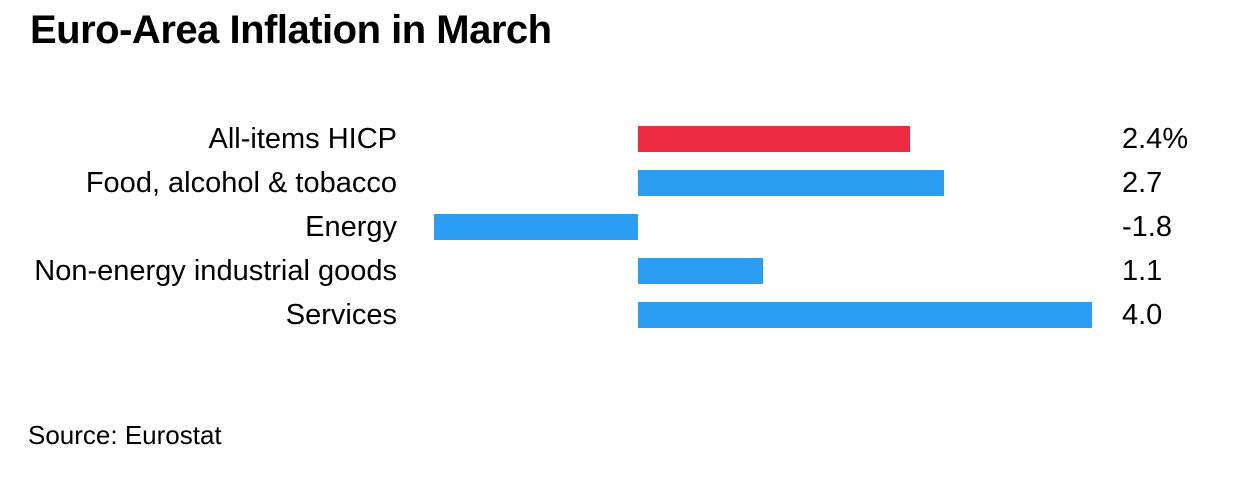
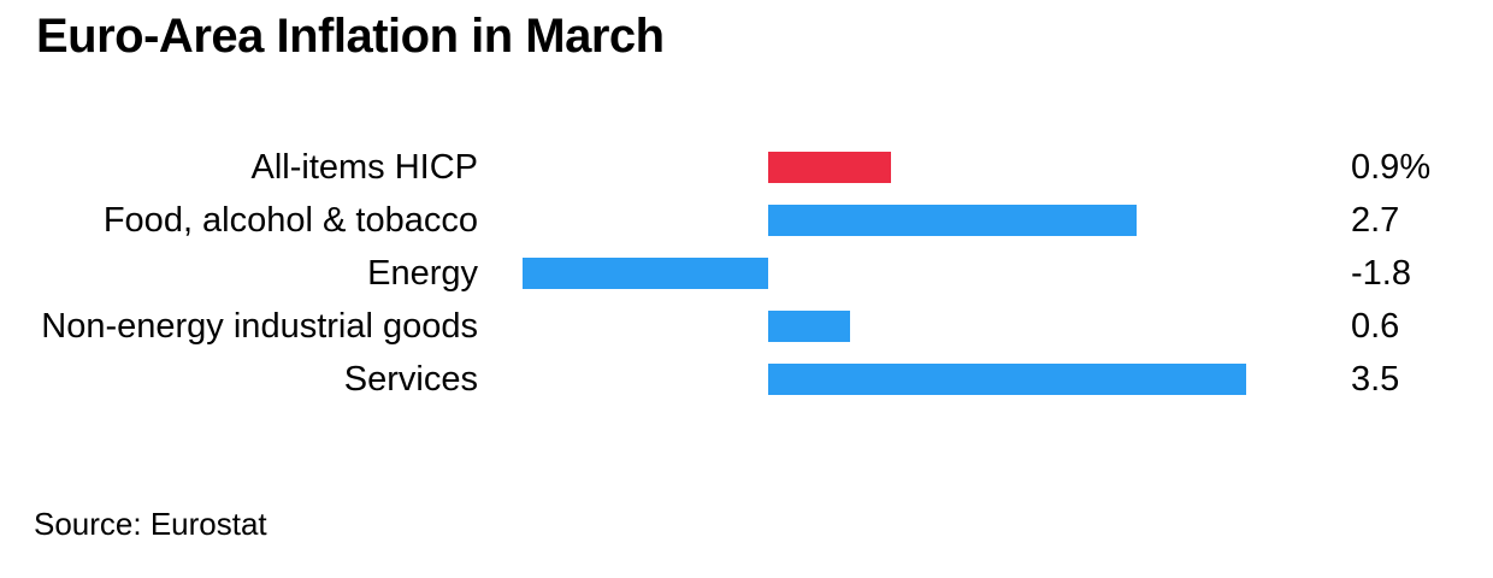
All-items HICP: 2.4% -> 0.9%
Non-energy industrial goods: 1.1 -> 0.6
Services: 4.0 -> 3.5
